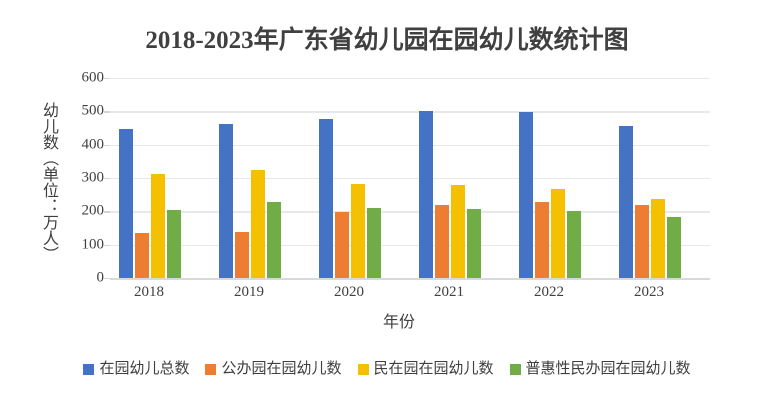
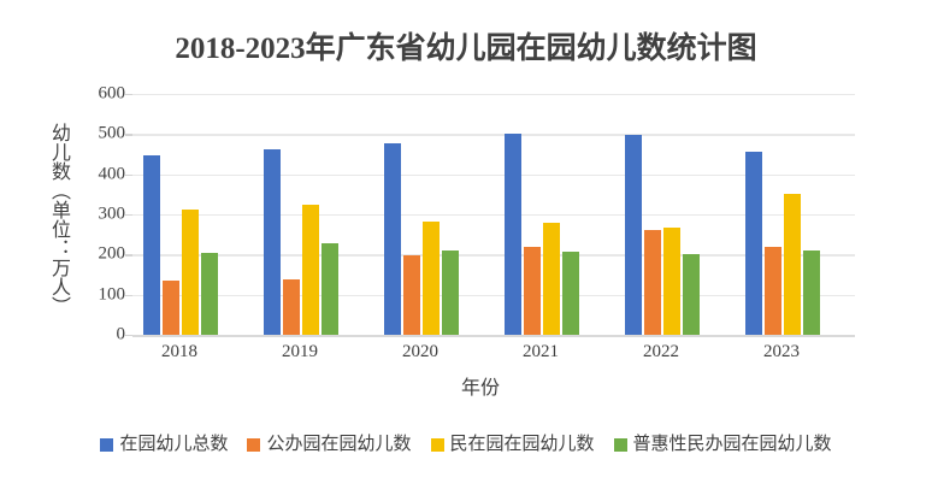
公办园在园幼儿数/2022: 230 -> 260
民在园在园幼儿数/2023: 240 -> 350
普惠性民办园在园幼儿数/2023: 180 -> 210
